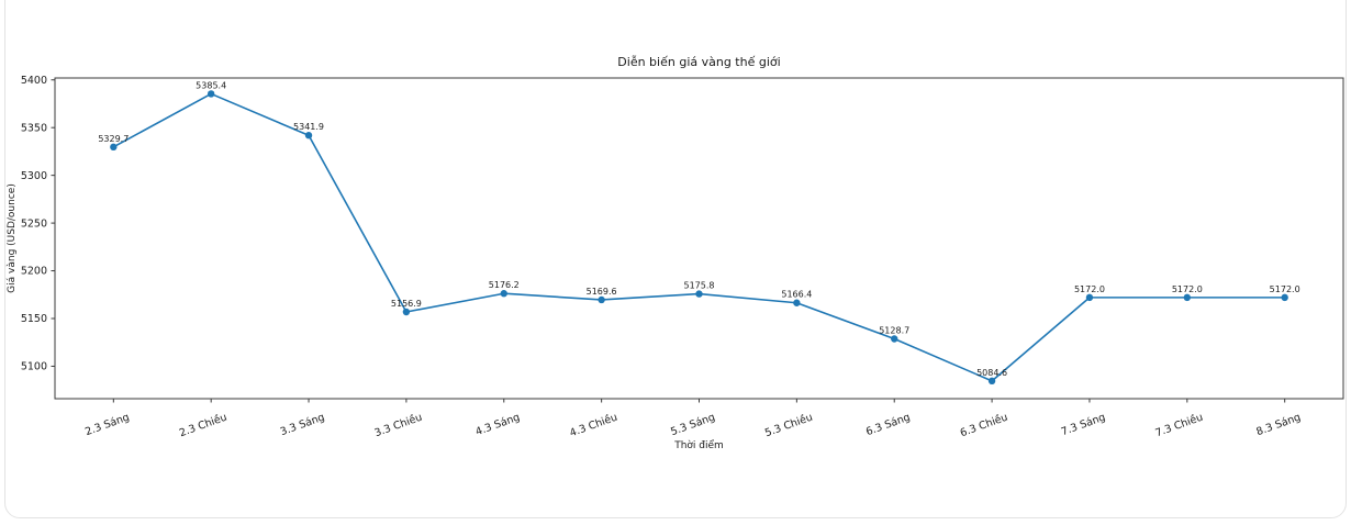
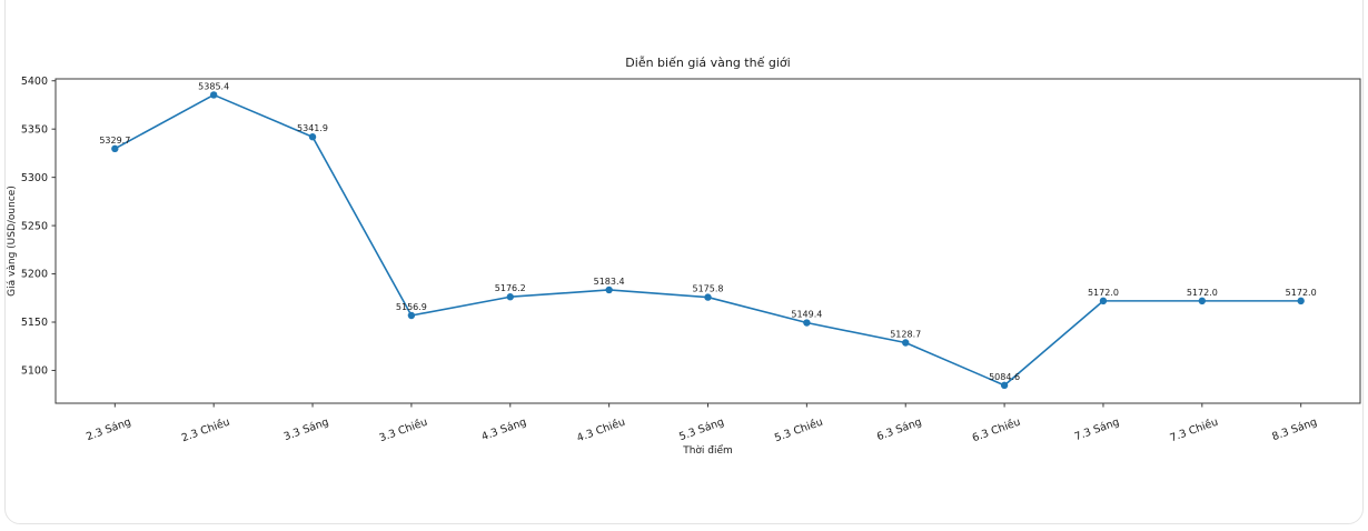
4.3 Chiều: 5169.6 -> 5183.4
5.3 Chiều: 5166.4 -> 5149.4
